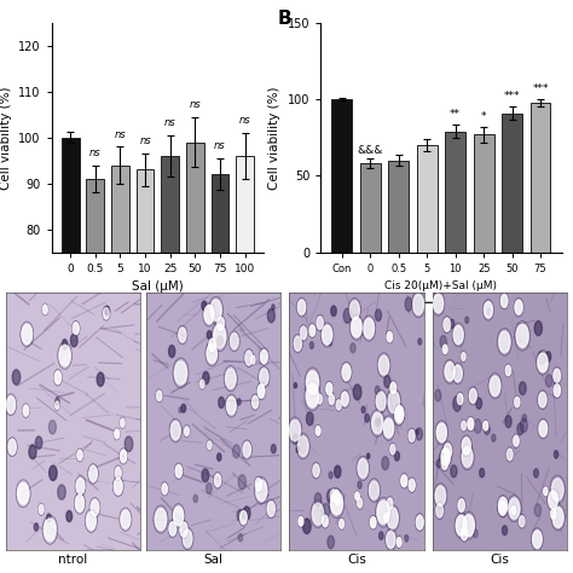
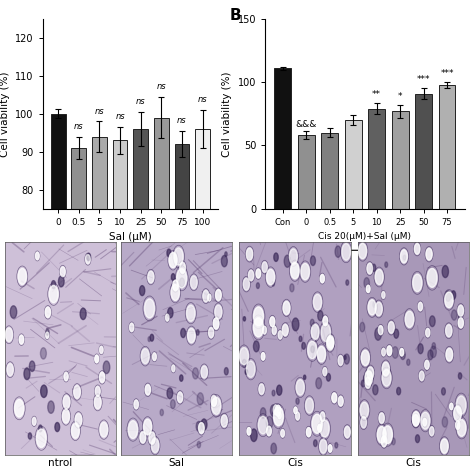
Con: 100 -> 111
